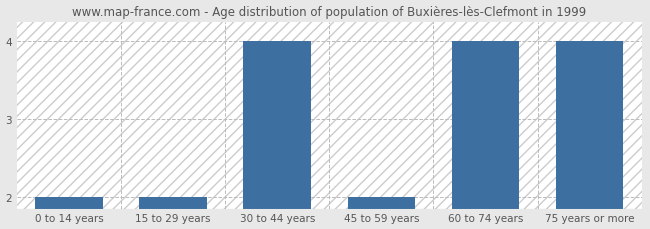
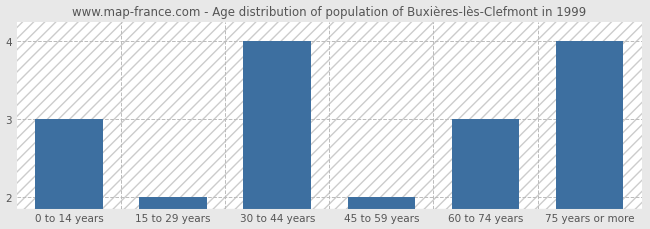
0 to 14 years: 2 -> 3
60 to 74 years: 4 -> 3
